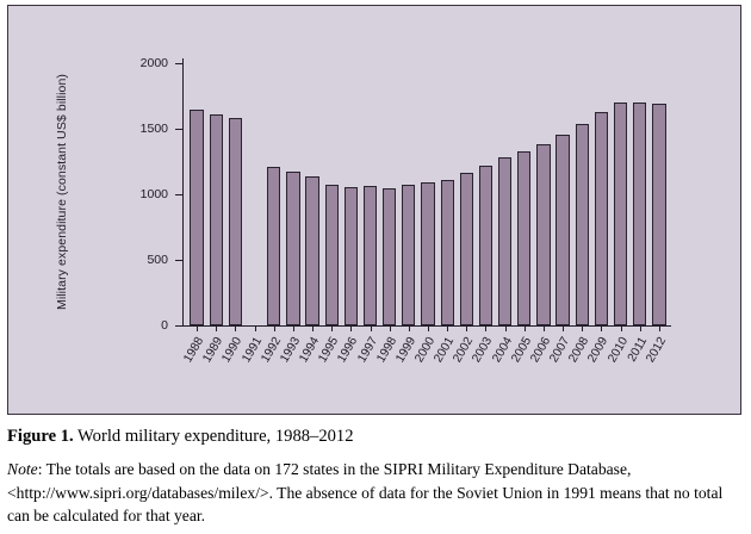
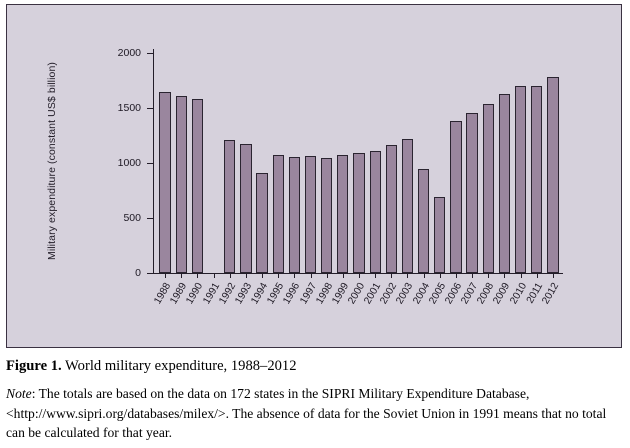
1994: 1140 -> 910
2004: 1280 -> 950
2005: 1330 -> 690
2012: 1690 -> 1780
